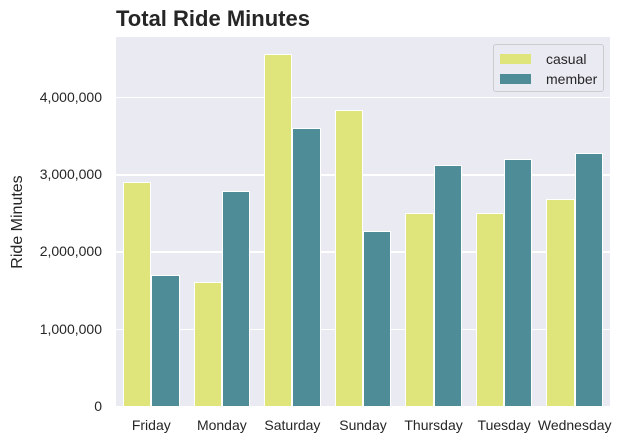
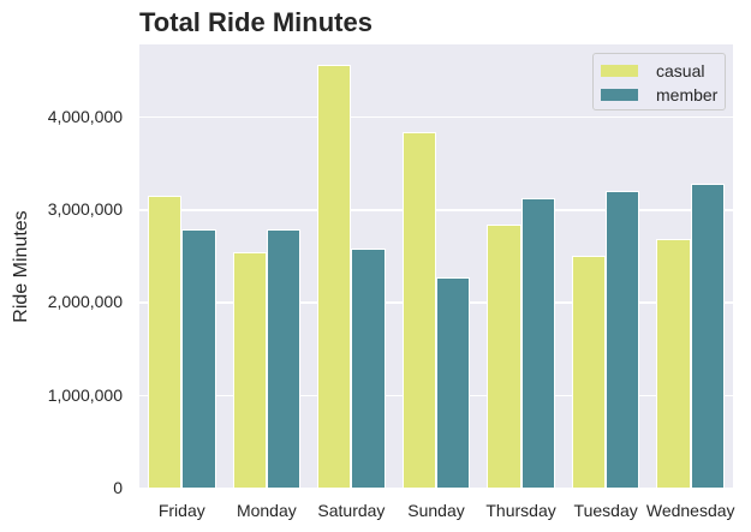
casual/Friday: 2900000 -> 3100000
member/Friday: 1700000 -> 2800000
casual/Monday: 1600000 -> 2500000
member/Saturday: 3600000 -> 2600000
casual/Thursday: 2500000 -> 2800000
